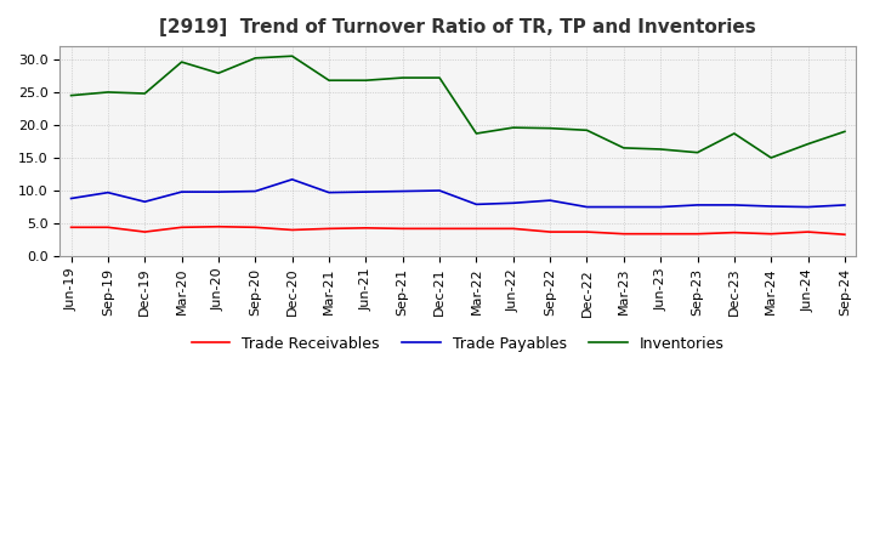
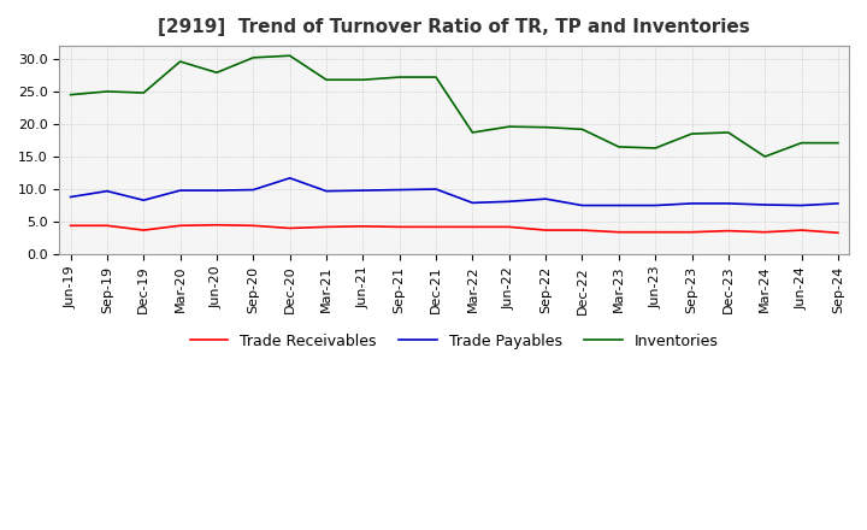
Inventories/Sep-23: 15.8 -> 18.5
Inventories/Sep-24: 19.0 -> 17.1
